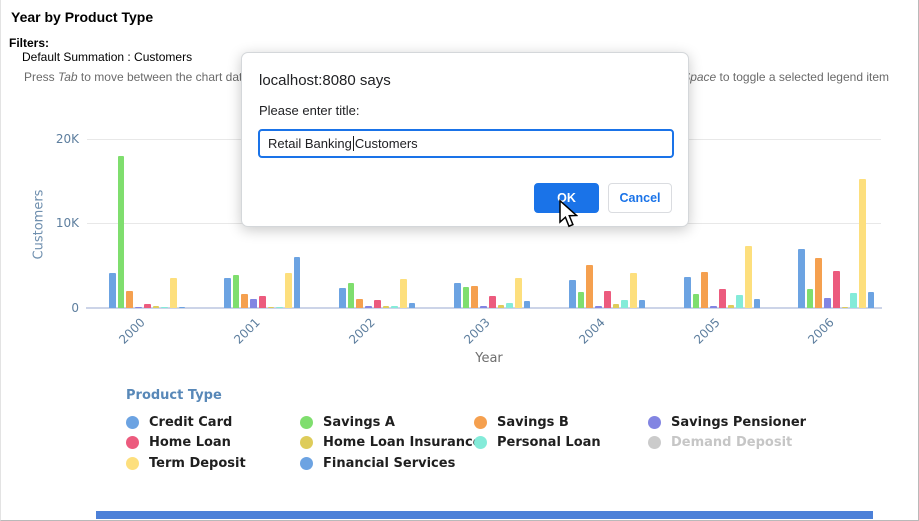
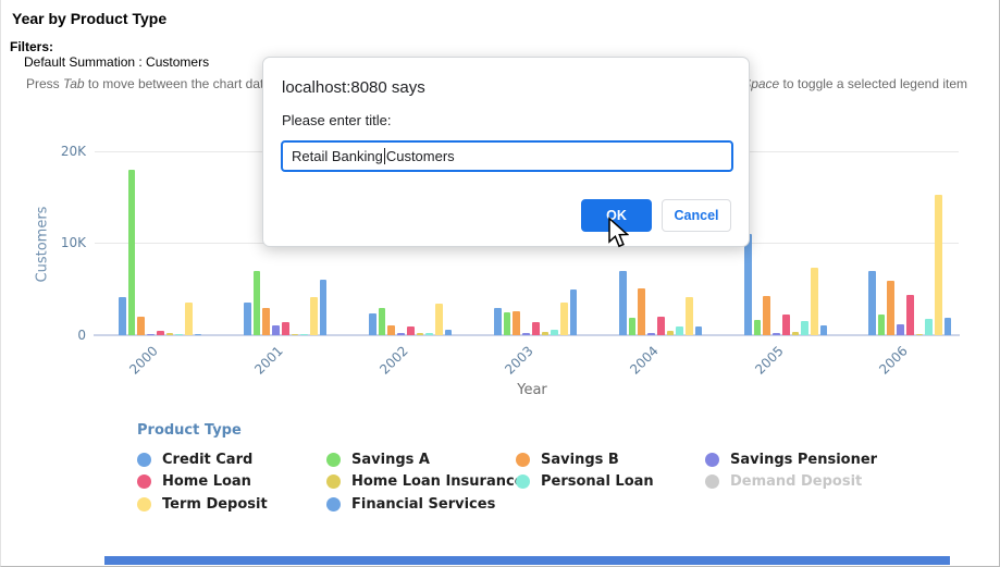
Savings A/2001: 4K -> 7K
Savings B/2001: 2K -> 3K
Financial Services/2003: 1K -> 5K
Credit Card/2004: 3K -> 7K
Credit Card/2005: 4K -> 11K
